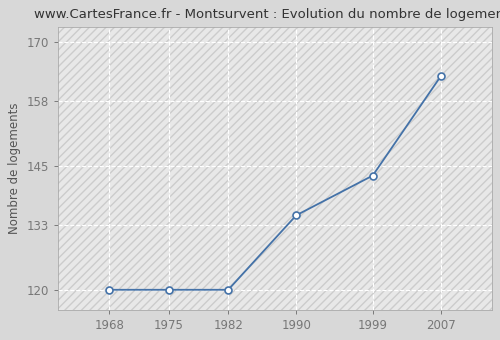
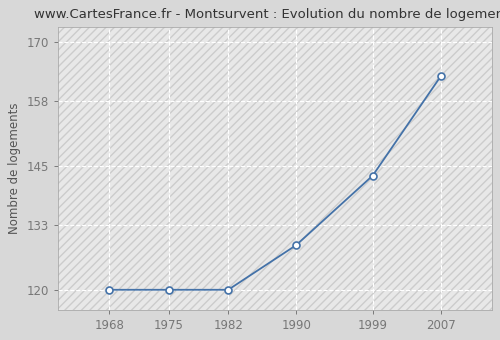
1990: 135 -> 129
